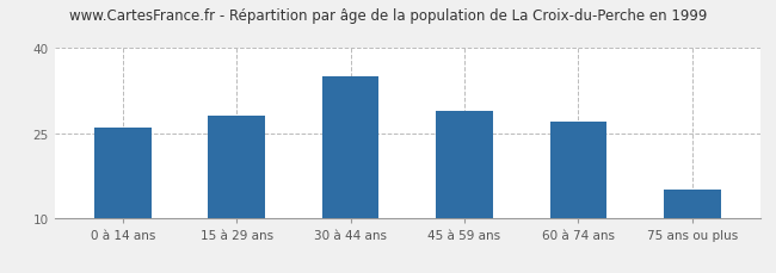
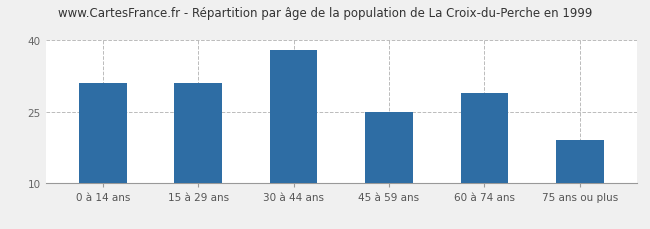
0 à 14 ans: 26 -> 31
15 à 29 ans: 28 -> 31
30 à 44 ans: 35 -> 38
45 à 59 ans: 29 -> 25
60 à 74 ans: 27 -> 29
75 ans ou plus: 15 -> 19
